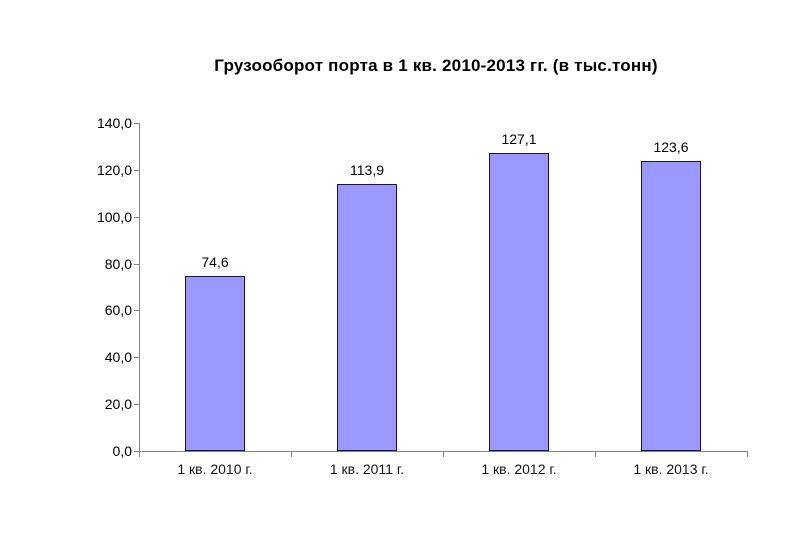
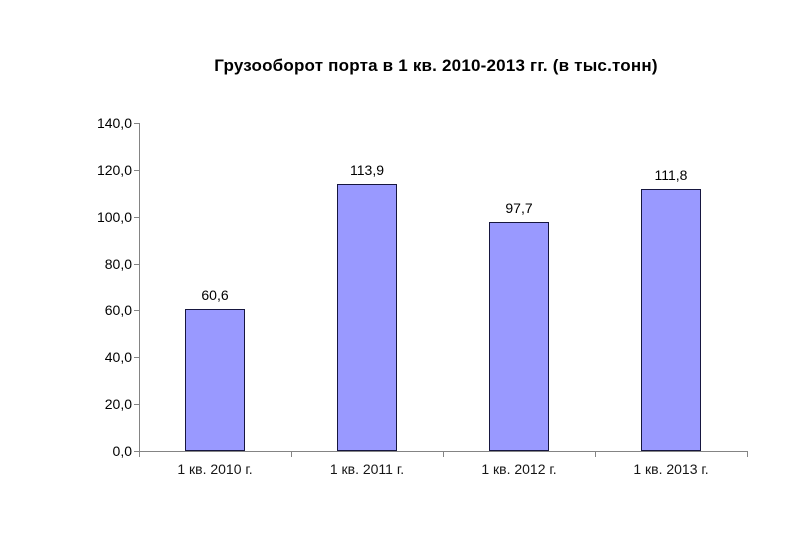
1 кв. 2010 г.: 74,6 -> 60,6
1 кв. 2012 г.: 127,1 -> 97,7
1 кв. 2013 г.: 123,6 -> 111,8
